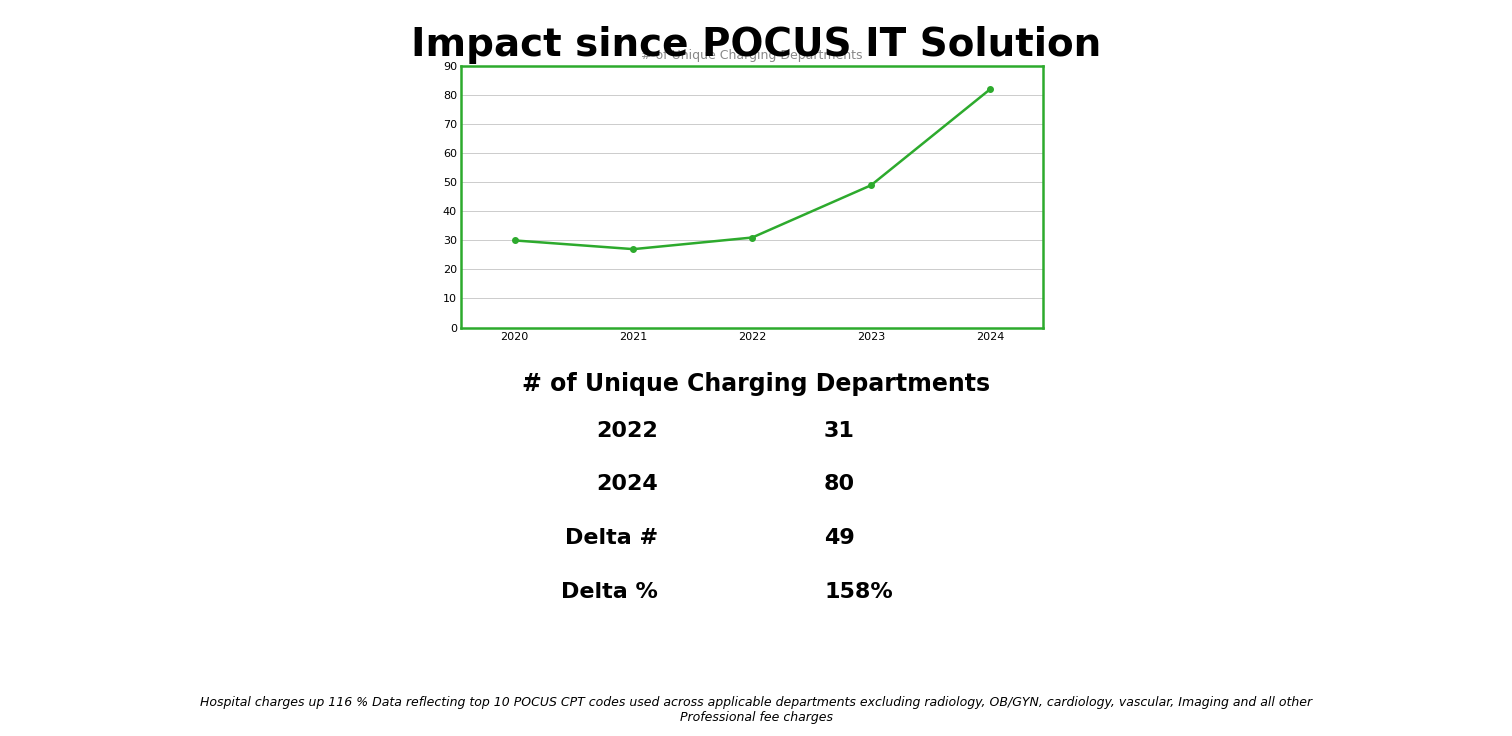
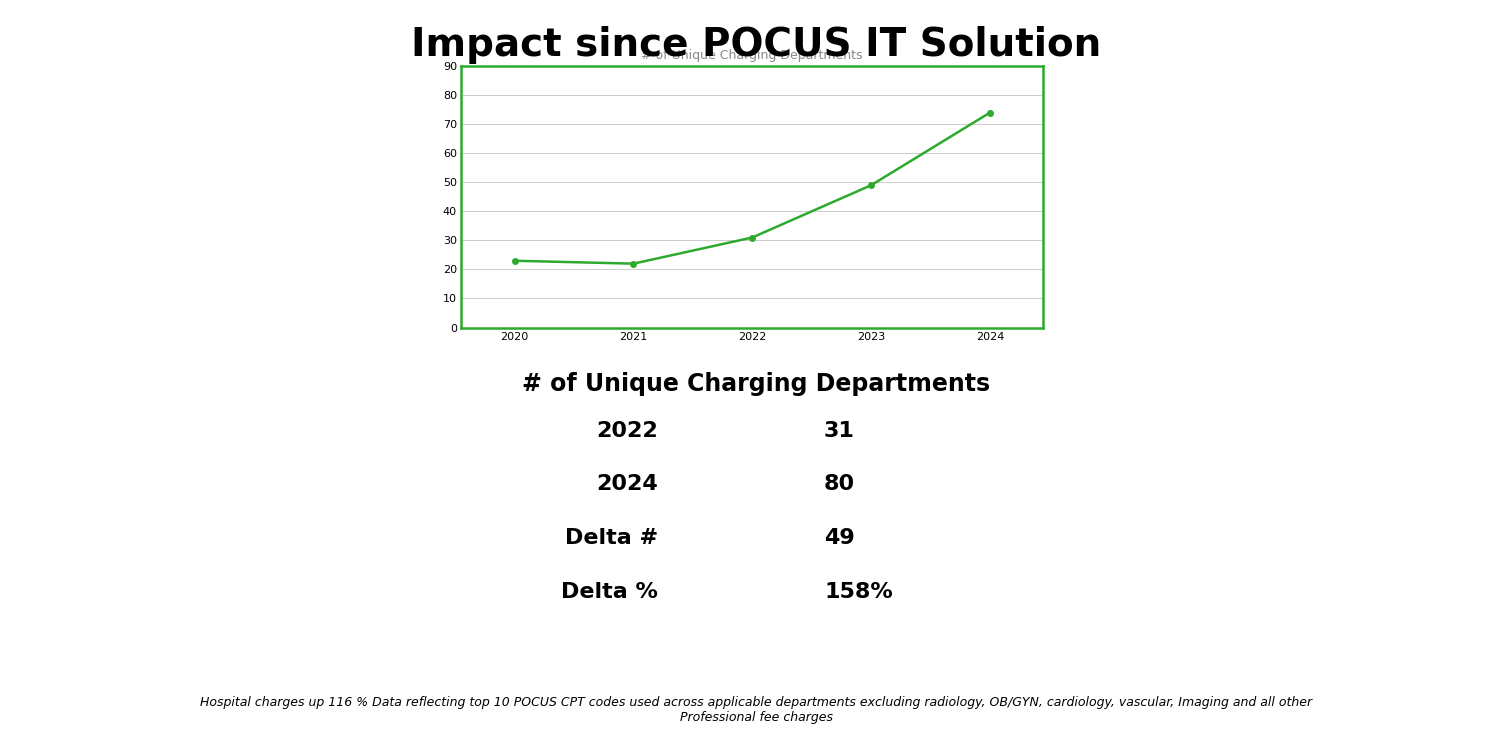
2020: 30 -> 23
2021: 27 -> 22
2024: 82 -> 74
